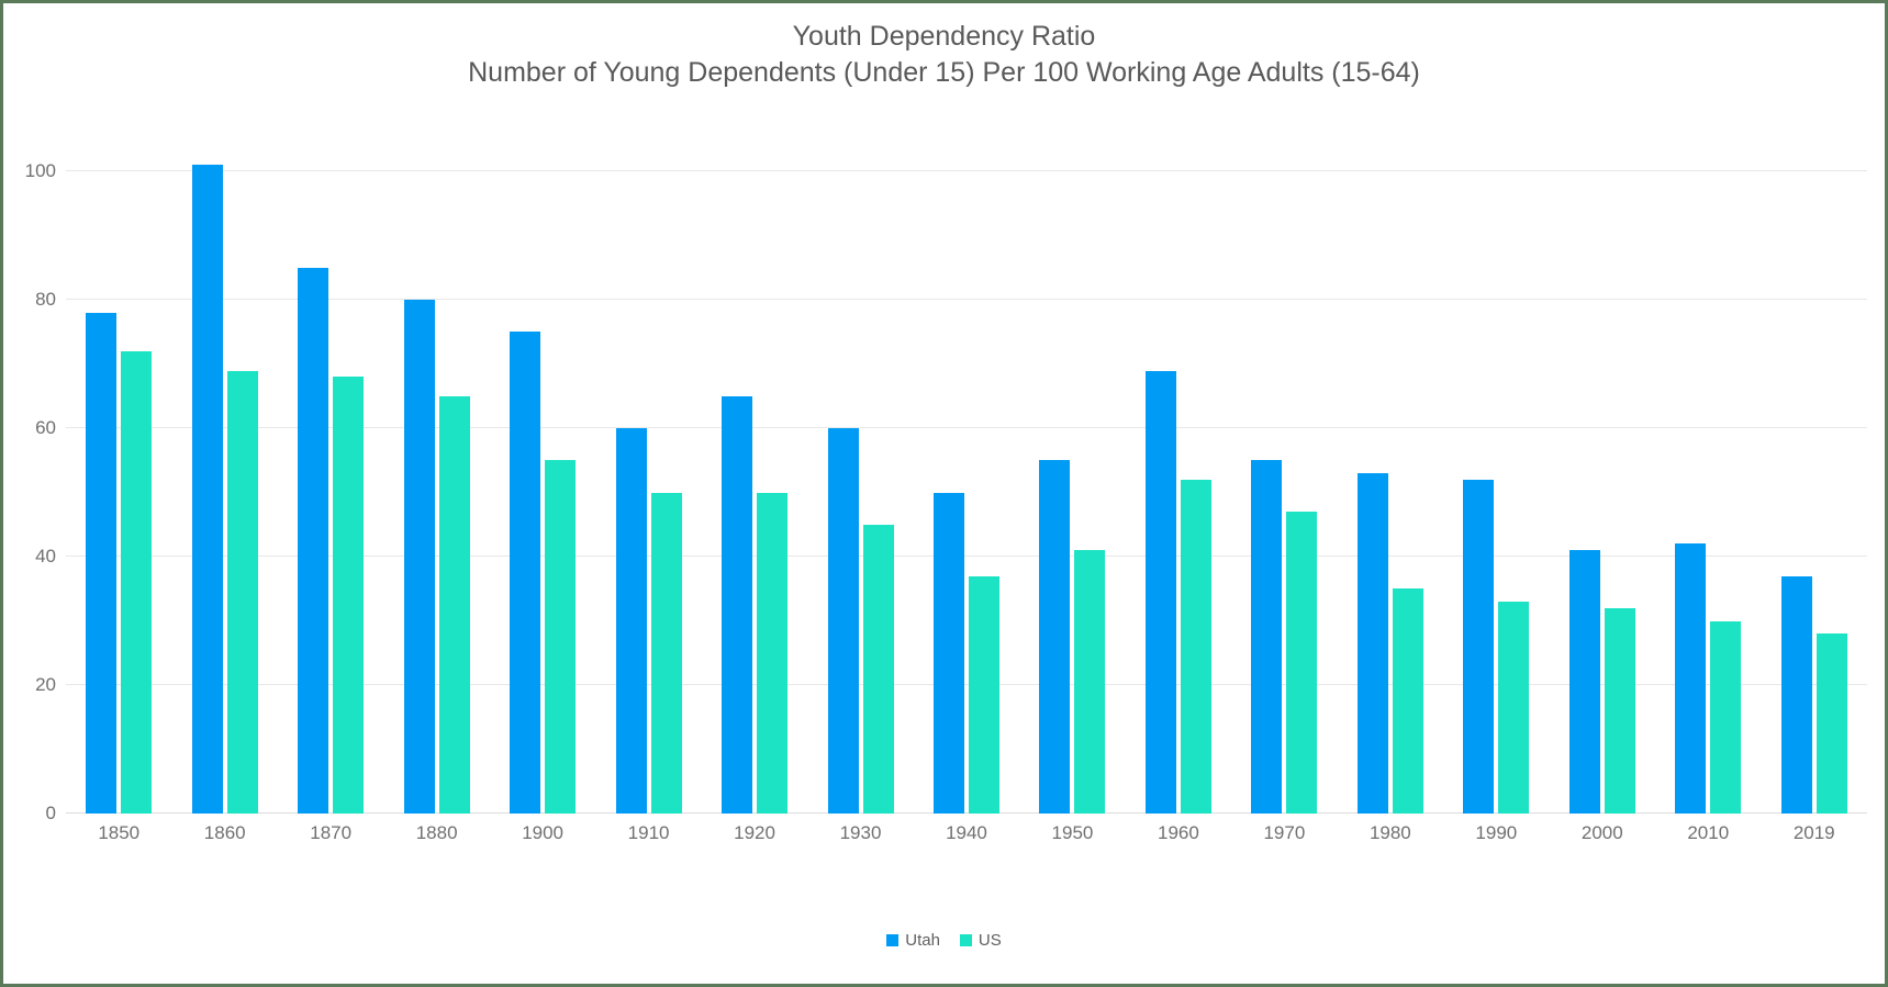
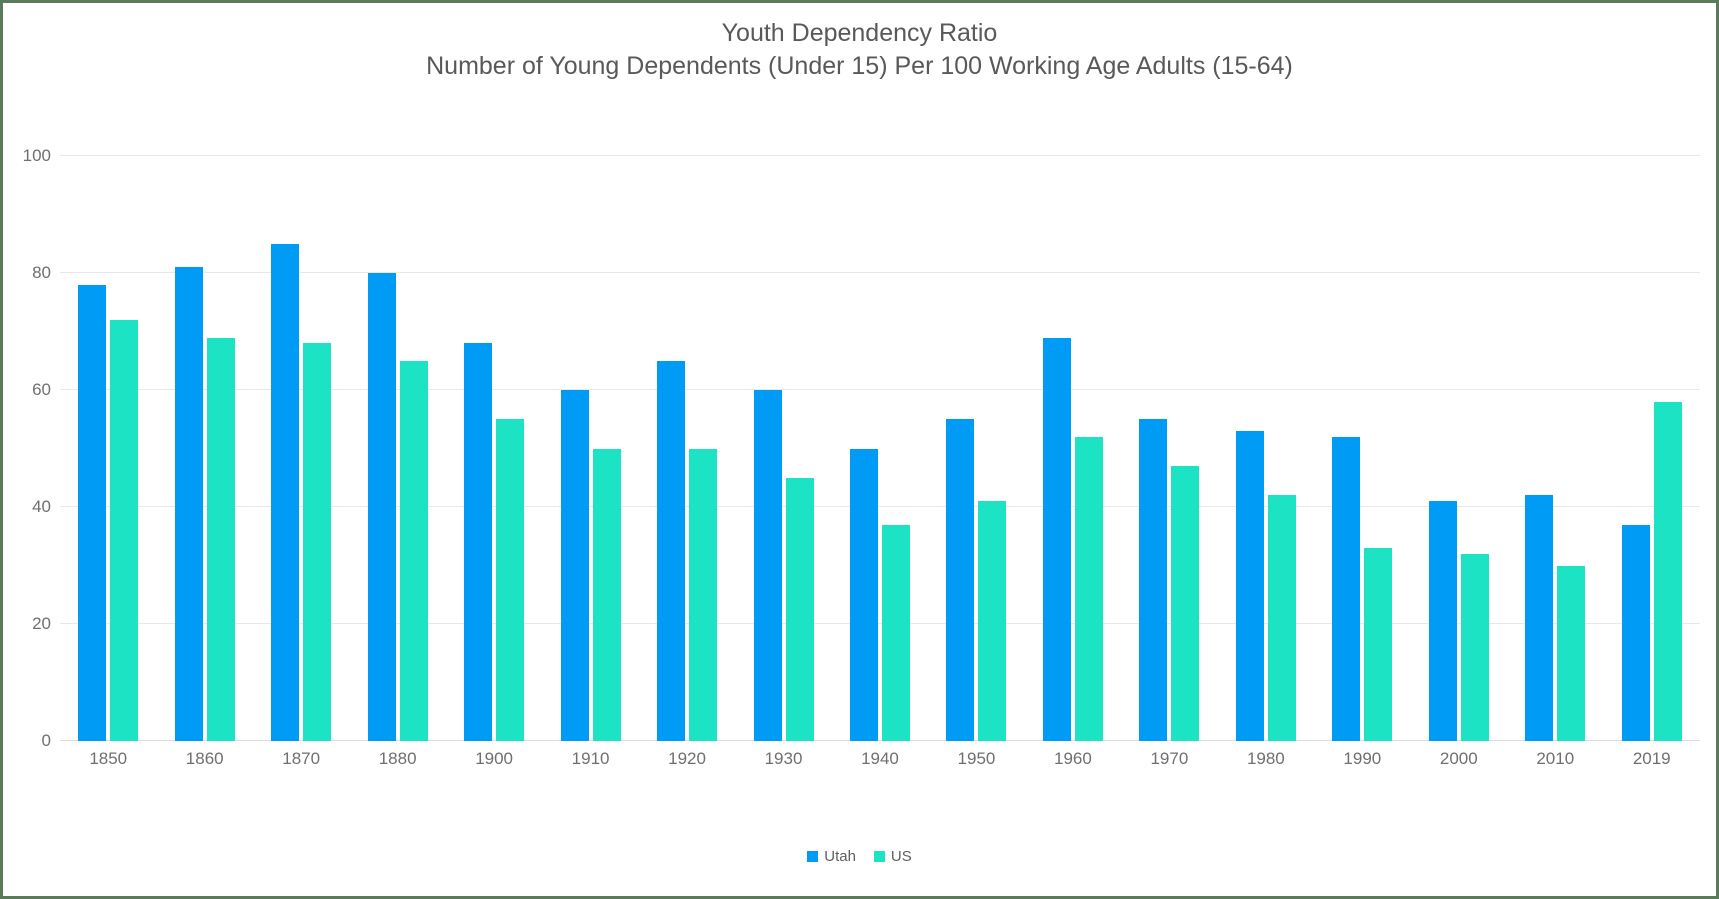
Utah/1860: 101 -> 81
Utah/1900: 75 -> 68
US/1980: 35 -> 42
US/2019: 28 -> 58
